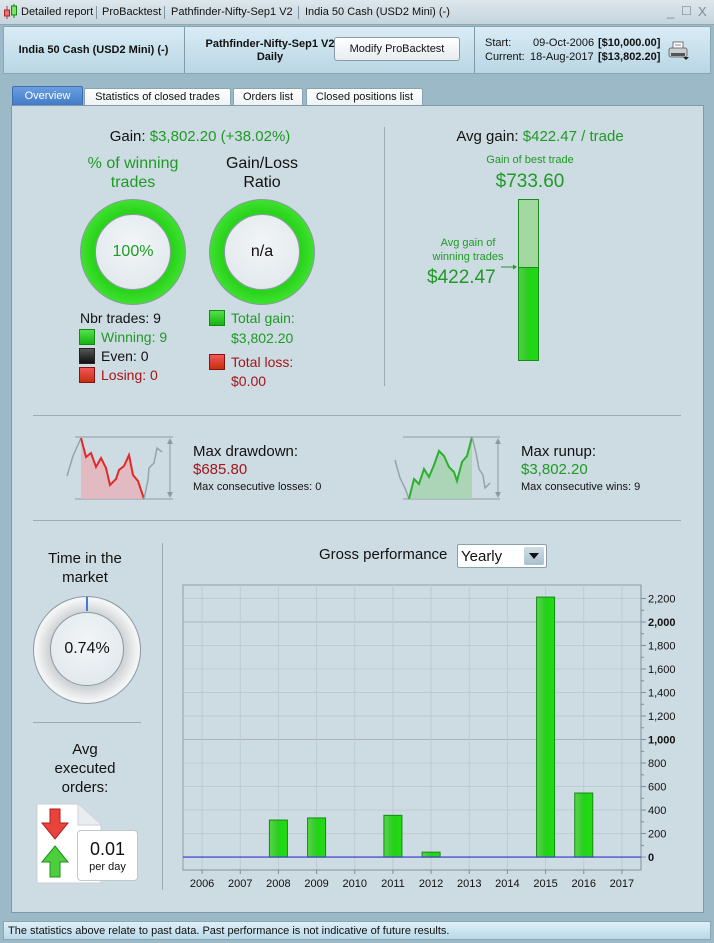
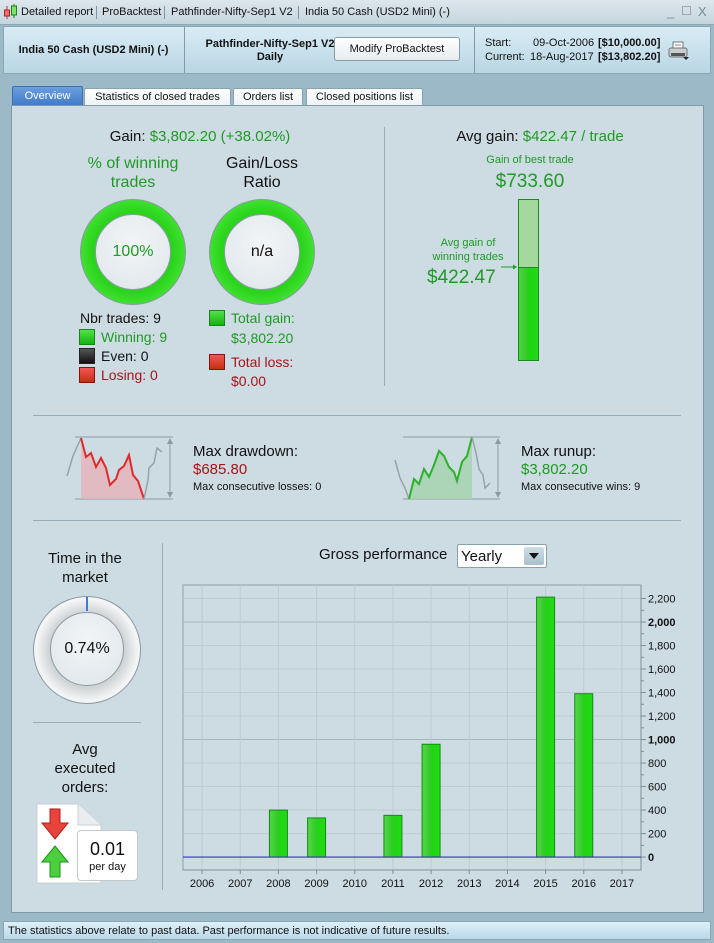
2008: 320 -> 400
2012: 40 -> 960
2016: 540 -> 1390
